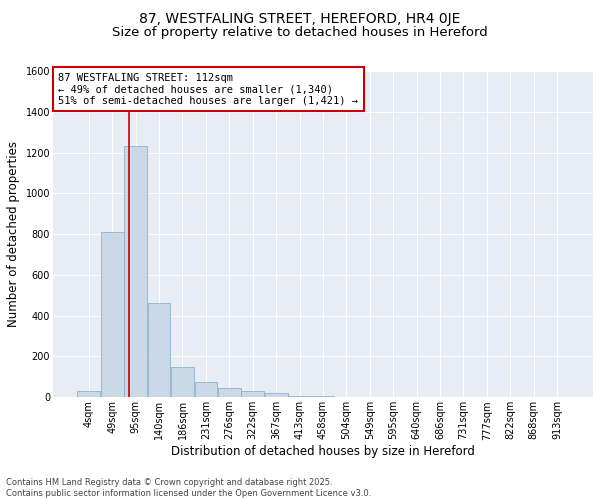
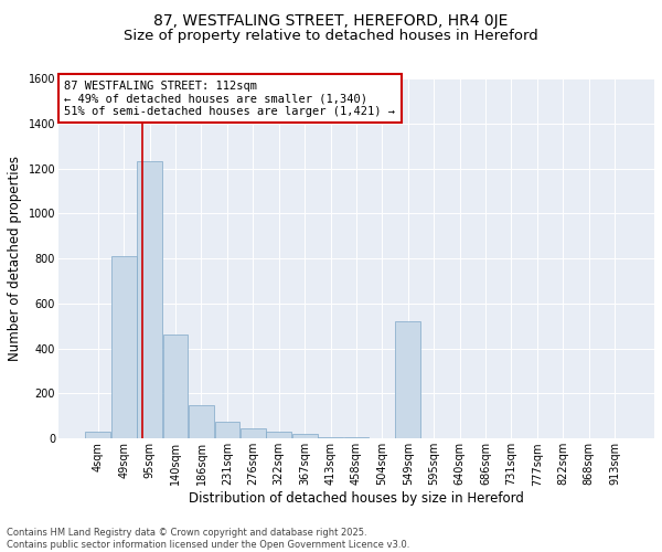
549sqm: 1 -> 520
